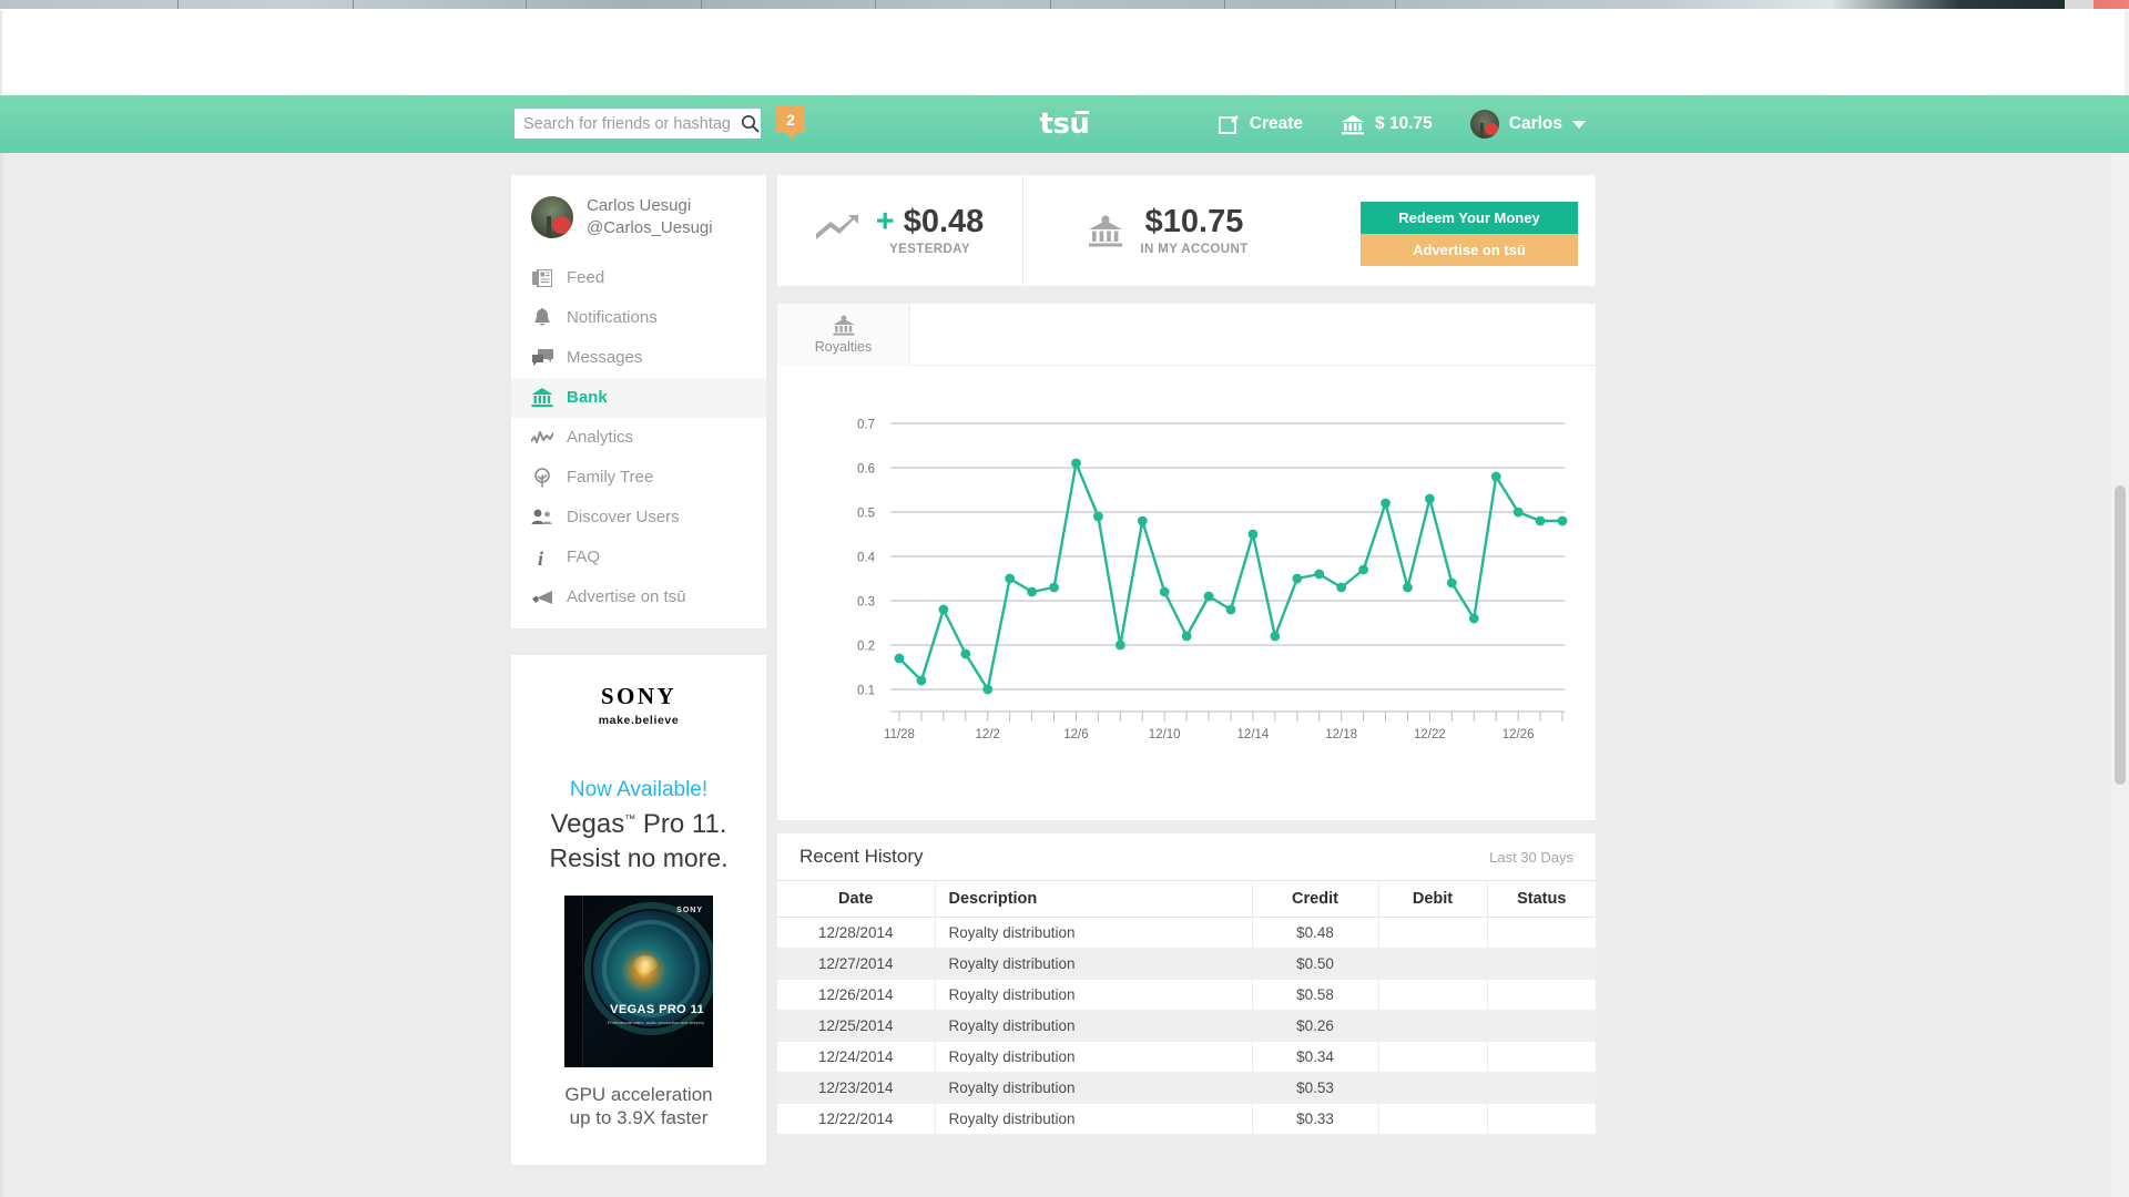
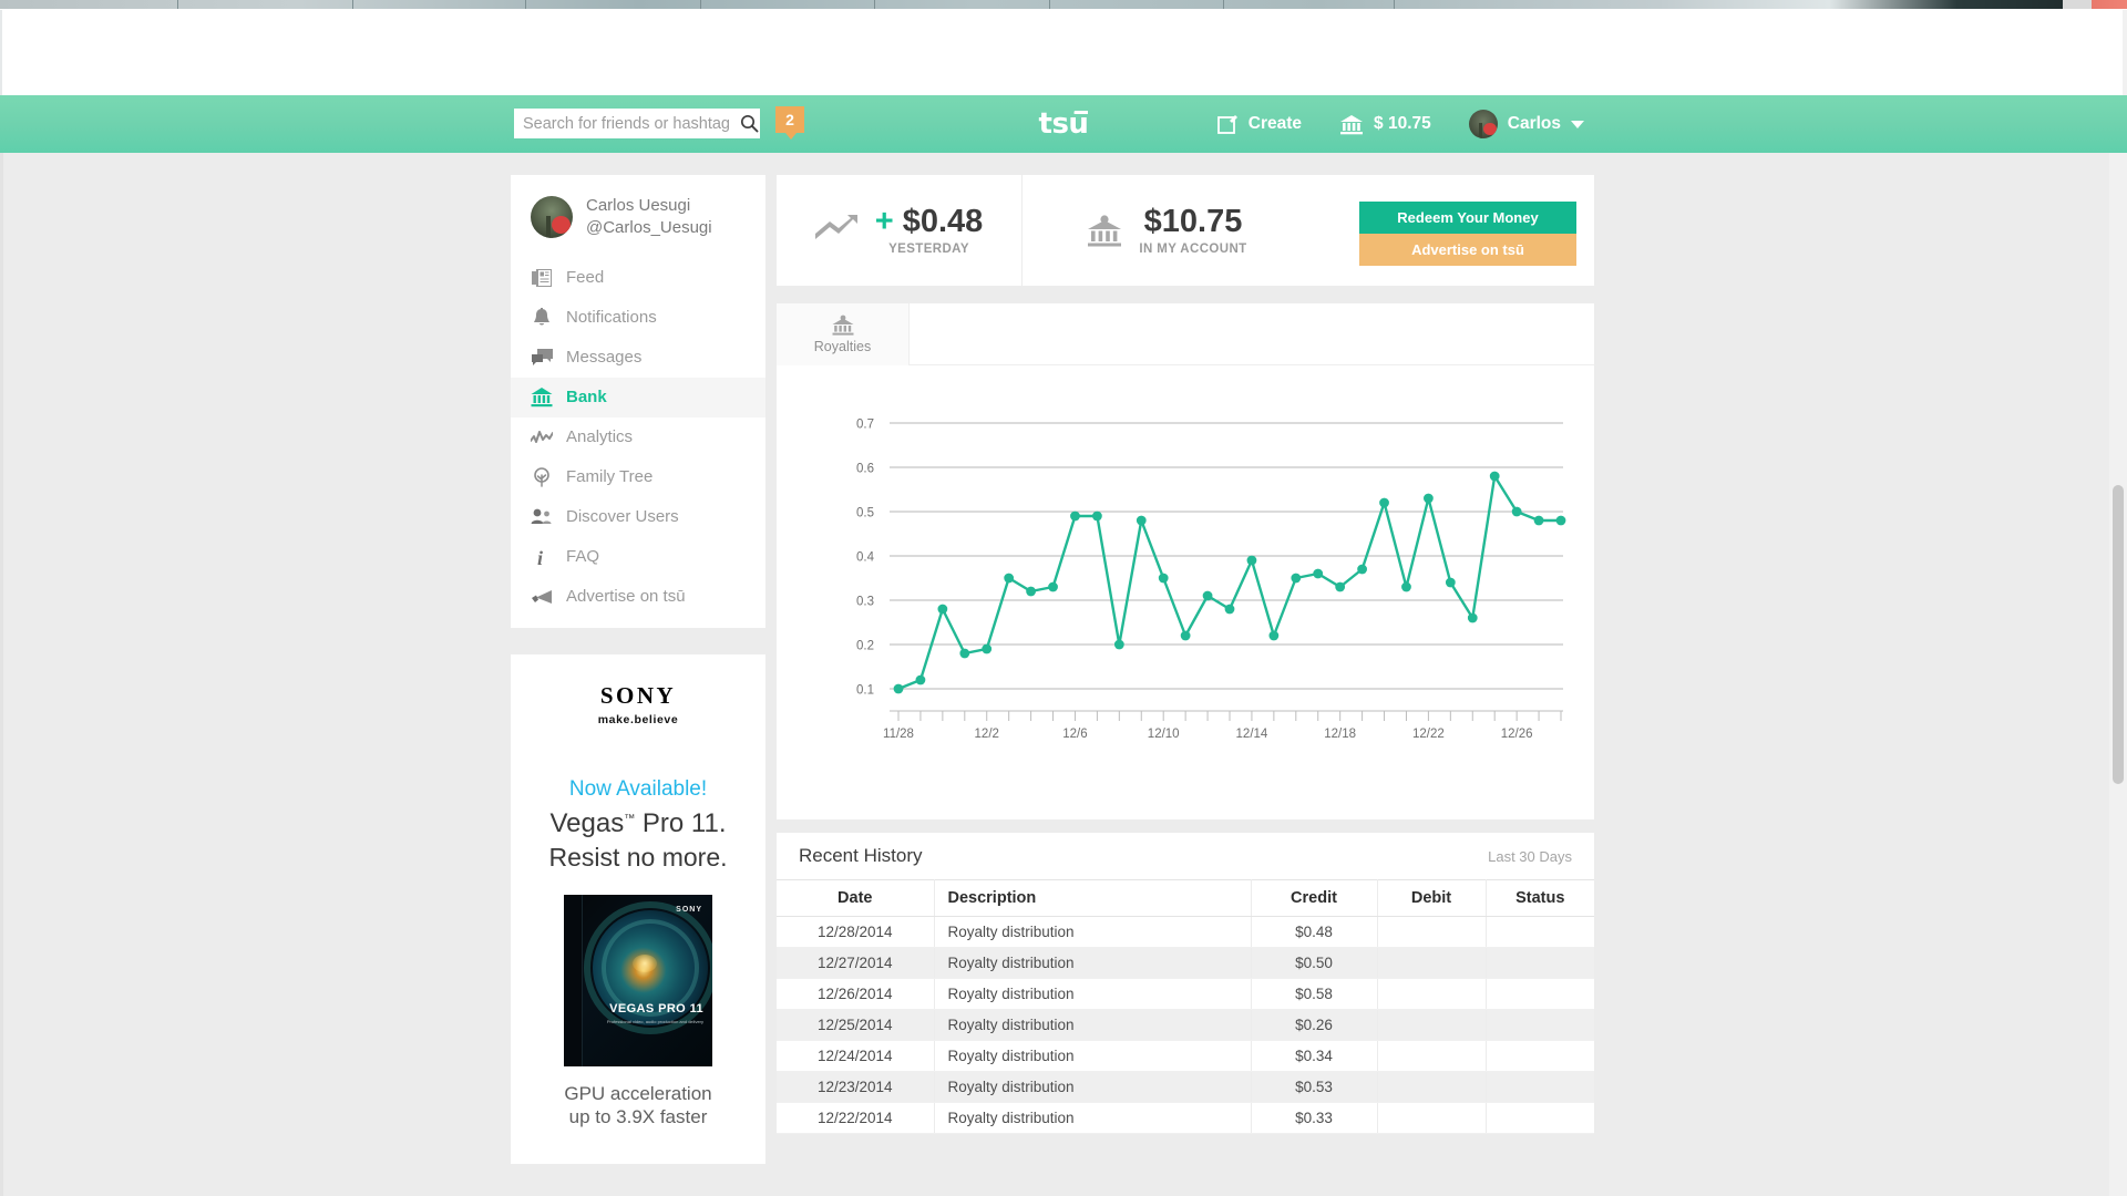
11/28: 0.17 -> 0.10
12/2: 0.10 -> 0.19
12/6: 0.61 -> 0.49
12/10: 0.32 -> 0.35
12/14: 0.45 -> 0.39
